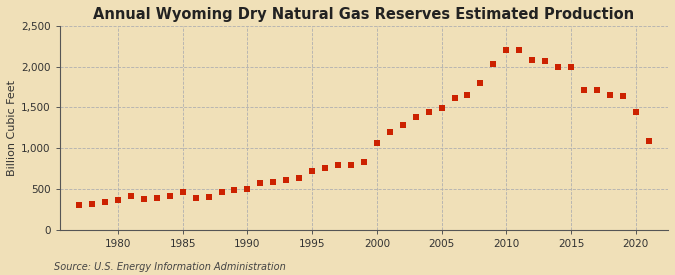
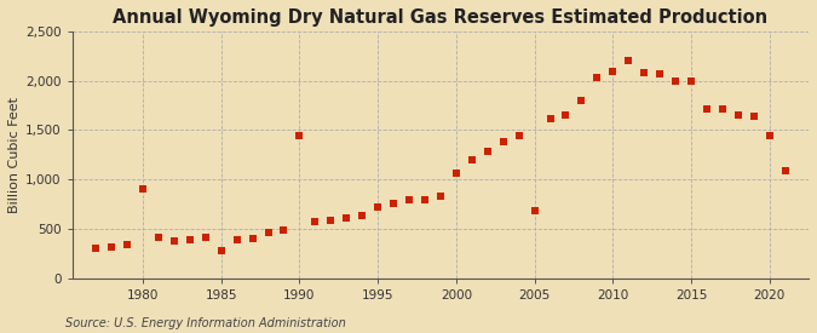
1980: 370 -> 900
1985: 460 -> 280
1990: 500 -> 1,440
2005: 1,490 -> 680
2010: 2,210 -> 2,100
